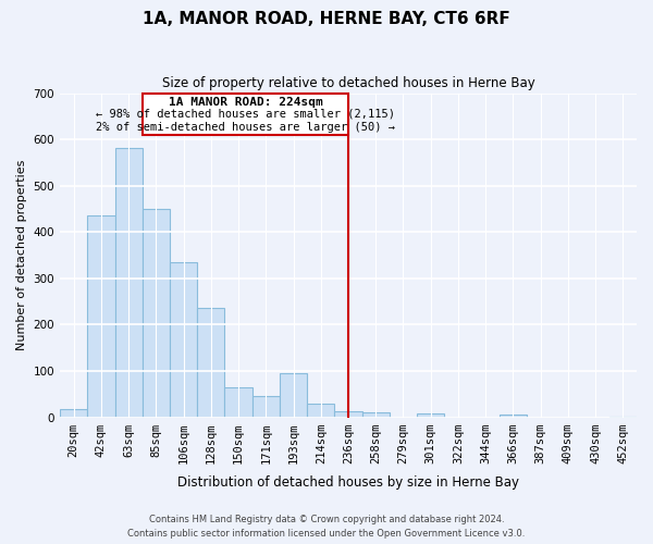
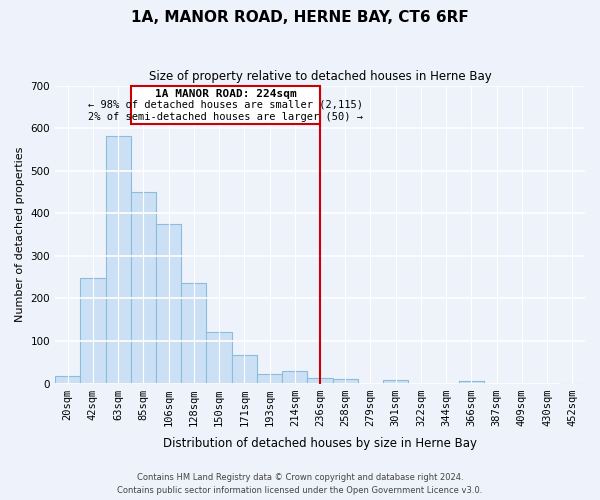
42sqm: 435 -> 248
106sqm: 335 -> 375
150sqm: 65 -> 121
171sqm: 45 -> 67
193sqm: 95 -> 23
